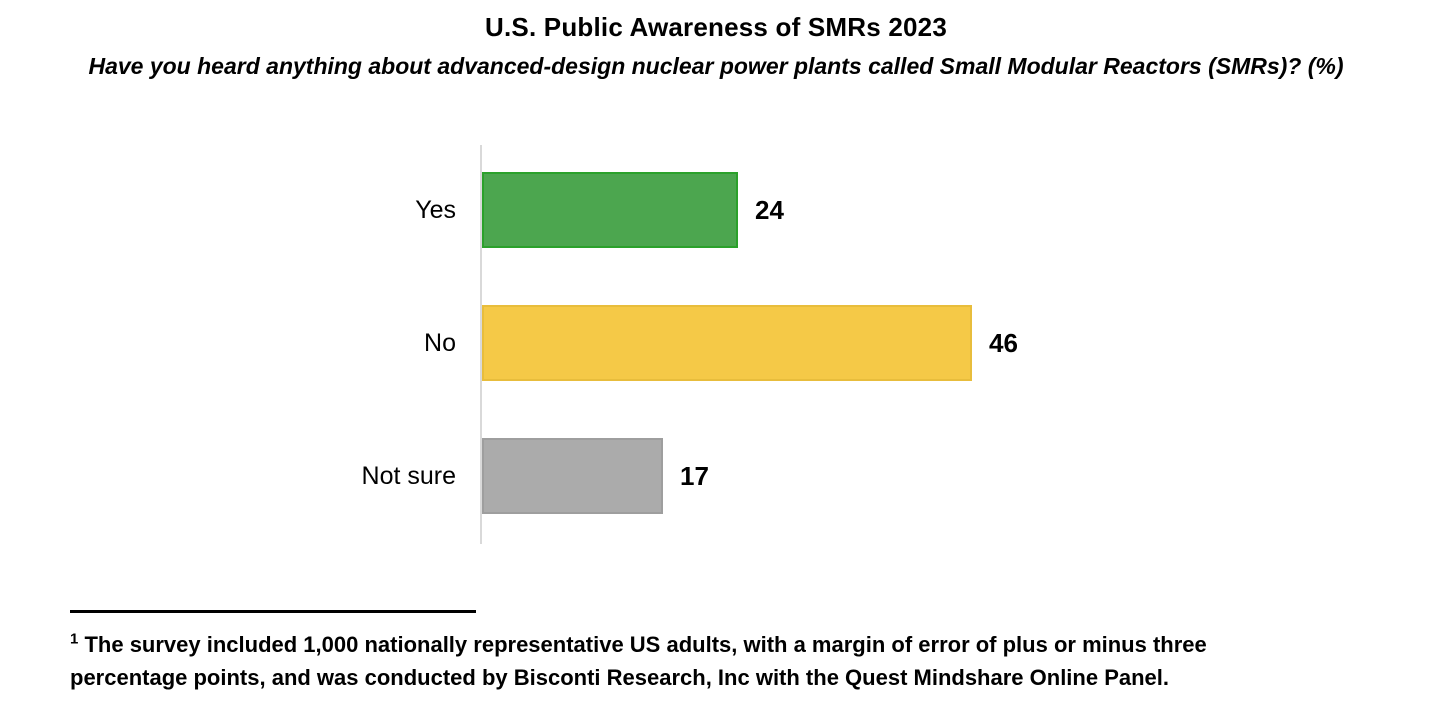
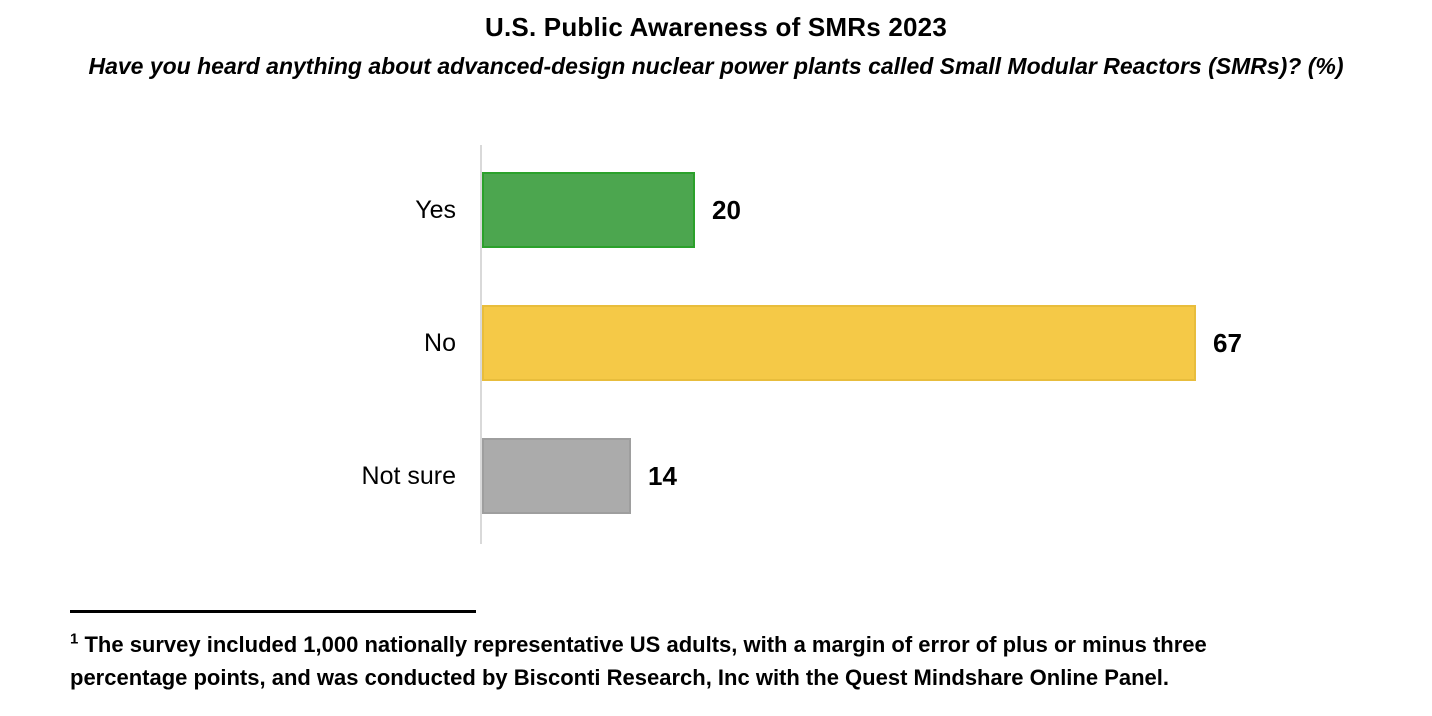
Yes: 24 -> 20
No: 46 -> 67
Not sure: 17 -> 14
